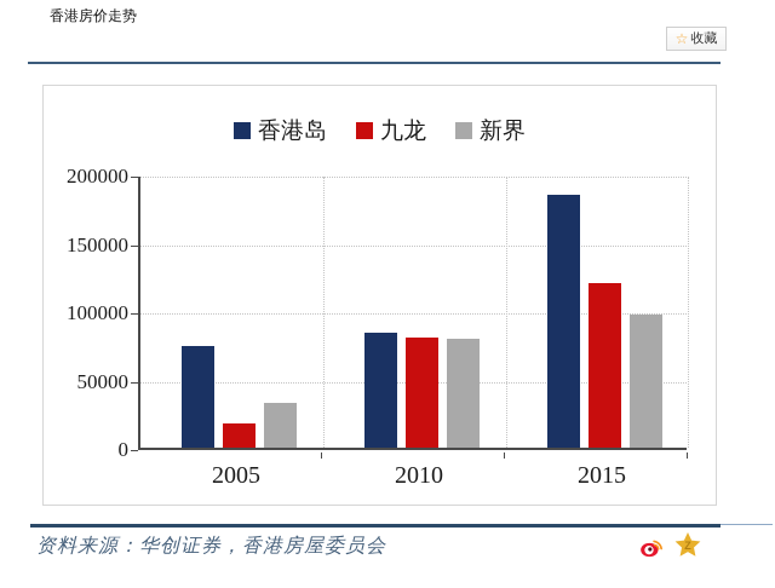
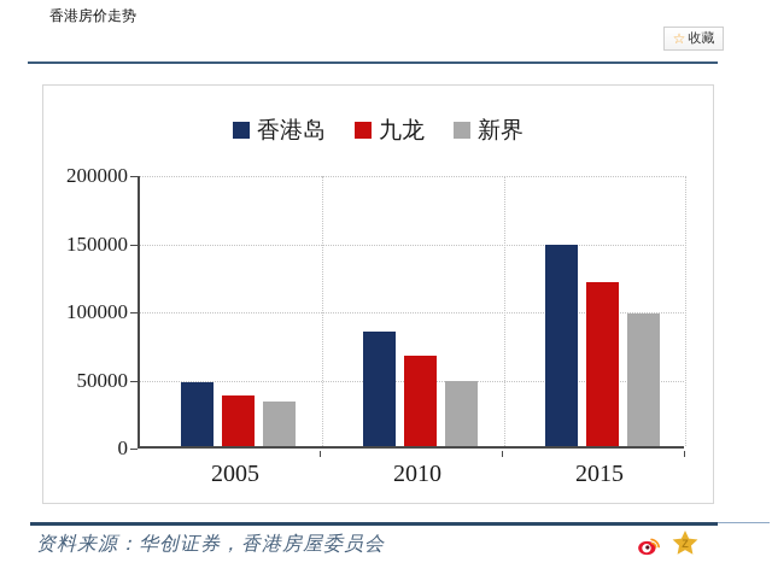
香港岛/2005: 74000 -> 47000
九龙/2005: 18000 -> 37000
九龙/2010: 81000 -> 66000
新界/2010: 80000 -> 48000
香港岛/2015: 185000 -> 148000
